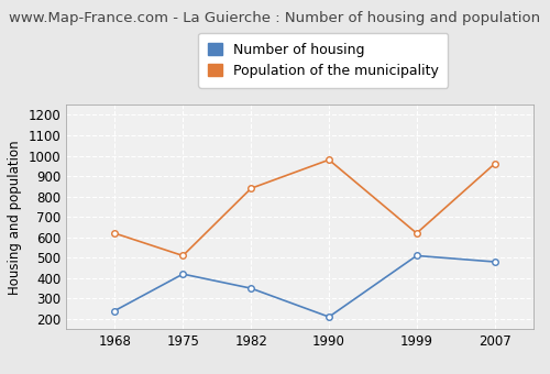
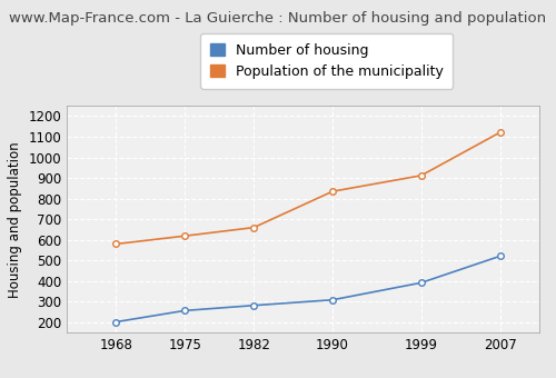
Number of housing/1968: 240 -> 200
Population of the municipality/1968: 620 -> 580
Number of housing/1975: 420 -> 260
Population of the municipality/1975: 510 -> 620
Number of housing/1982: 350 -> 280
Population of the municipality/1982: 840 -> 660
Number of housing/1990: 210 -> 310
Population of the municipality/1990: 980 -> 840
Number of housing/1999: 510 -> 390
Population of the municipality/1999: 620 -> 910
Number of housing/2007: 480 -> 520
Population of the municipality/2007: 960 -> 1120
